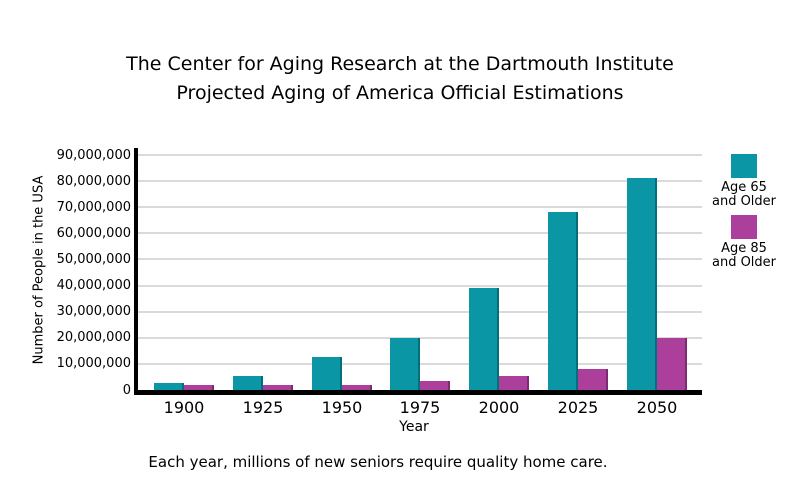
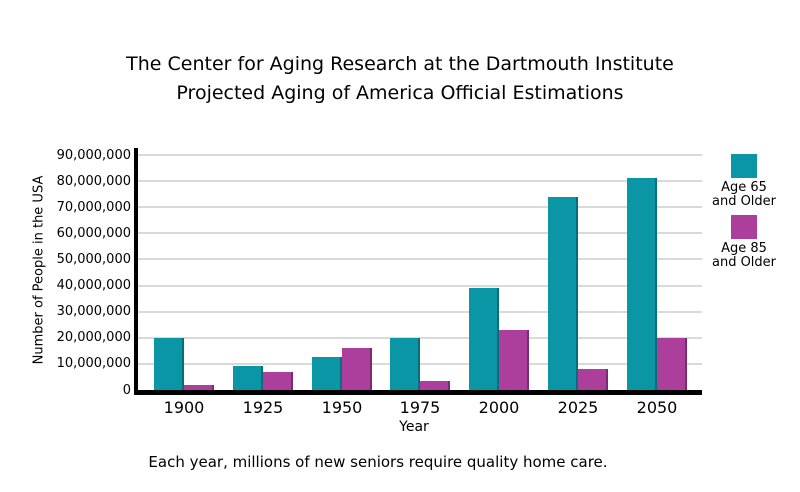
Age 65 and Older/1900: 2000000 -> 20000000
Age 65 and Older/1925: 6000000 -> 9000000
Age 85 and Older/1925: 2000000 -> 7000000
Age 85 and Older/1950: 2000000 -> 16000000
Age 85 and Older/2000: 6000000 -> 23000000
Age 65 and Older/2025: 68000000 -> 74000000
